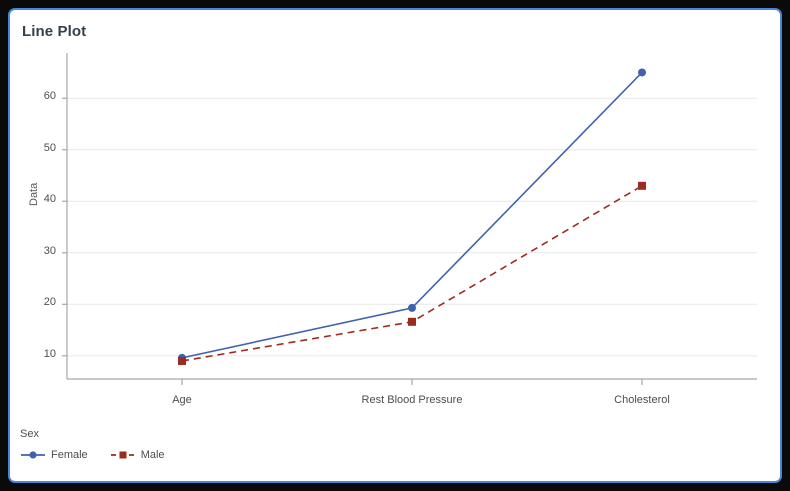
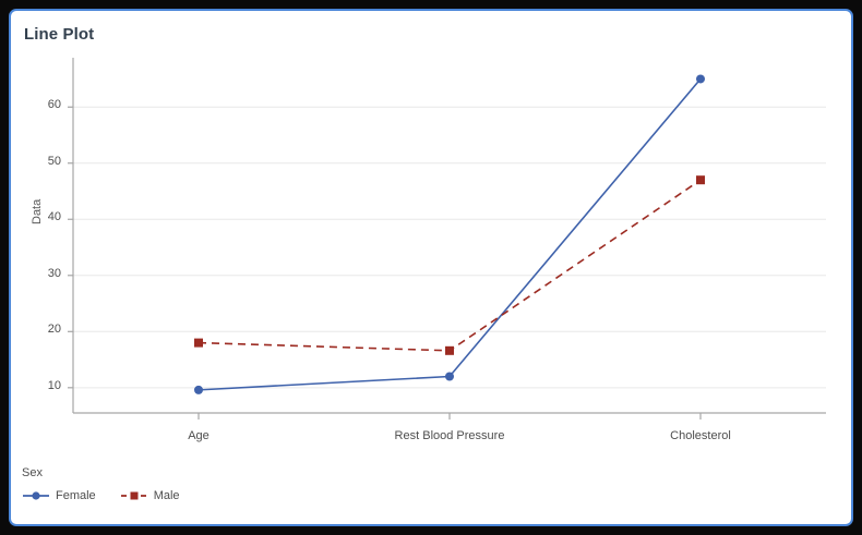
Male/Age: 9 -> 18
Female/Rest Blood Pressure: 19 -> 12
Male/Cholesterol: 43 -> 47
